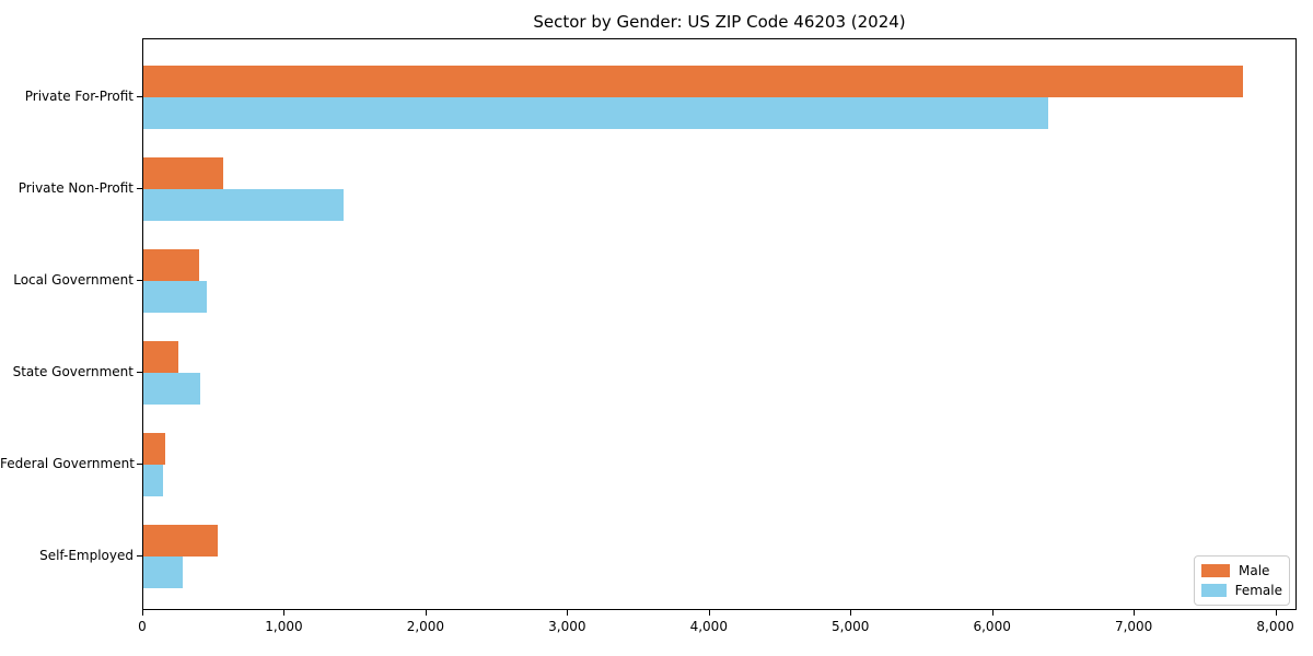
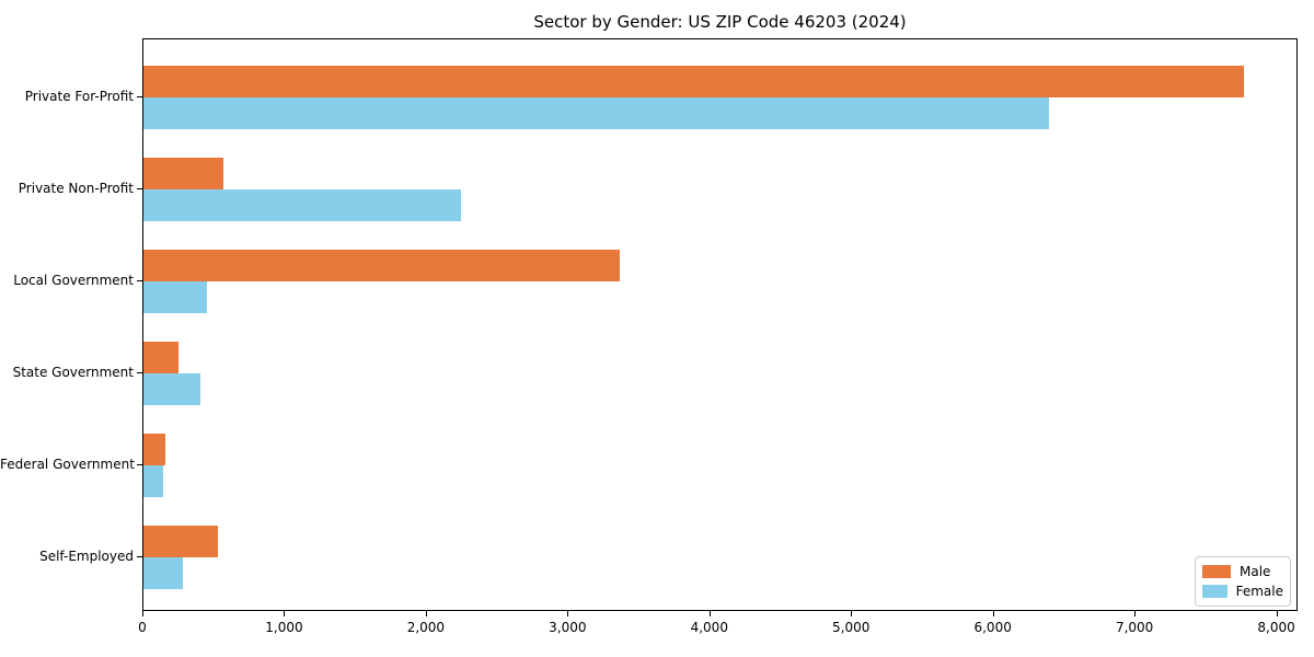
Female/Private Non-Profit: 1410 -> 2240
Male/Local Government: 400 -> 3360
